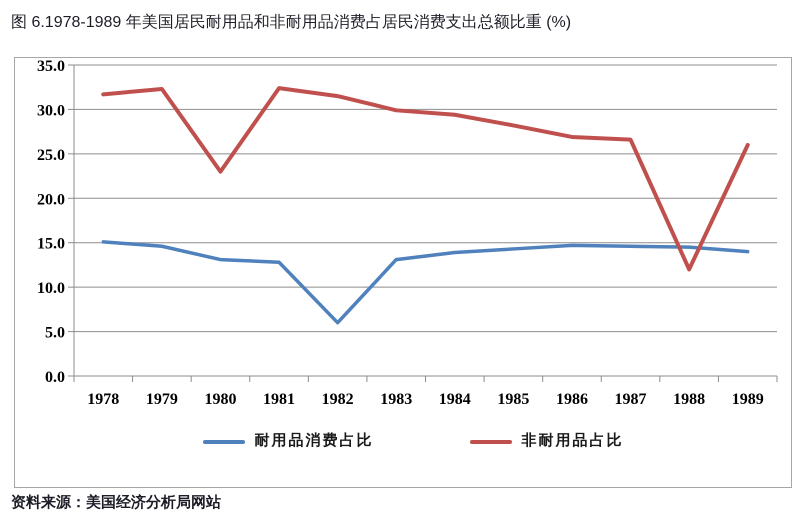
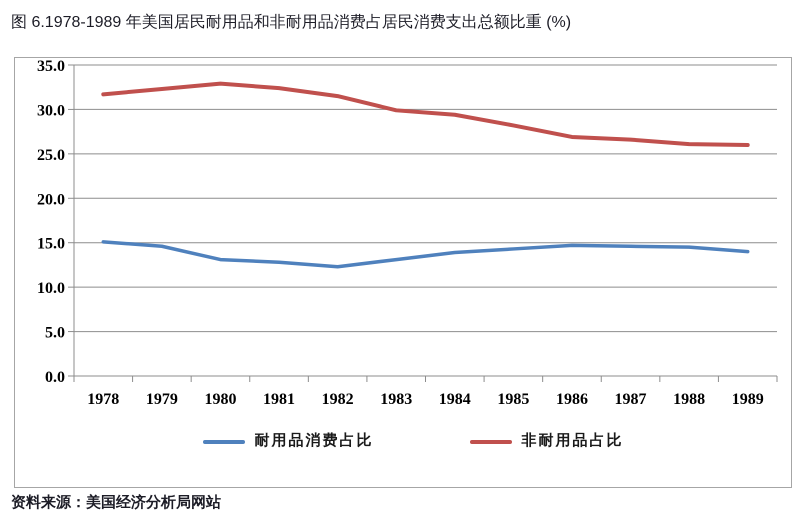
非耐用品占比/1980: 23 -> 33
耐用品消费占比/1982: 6 -> 12
非耐用品占比/1988: 12 -> 26
